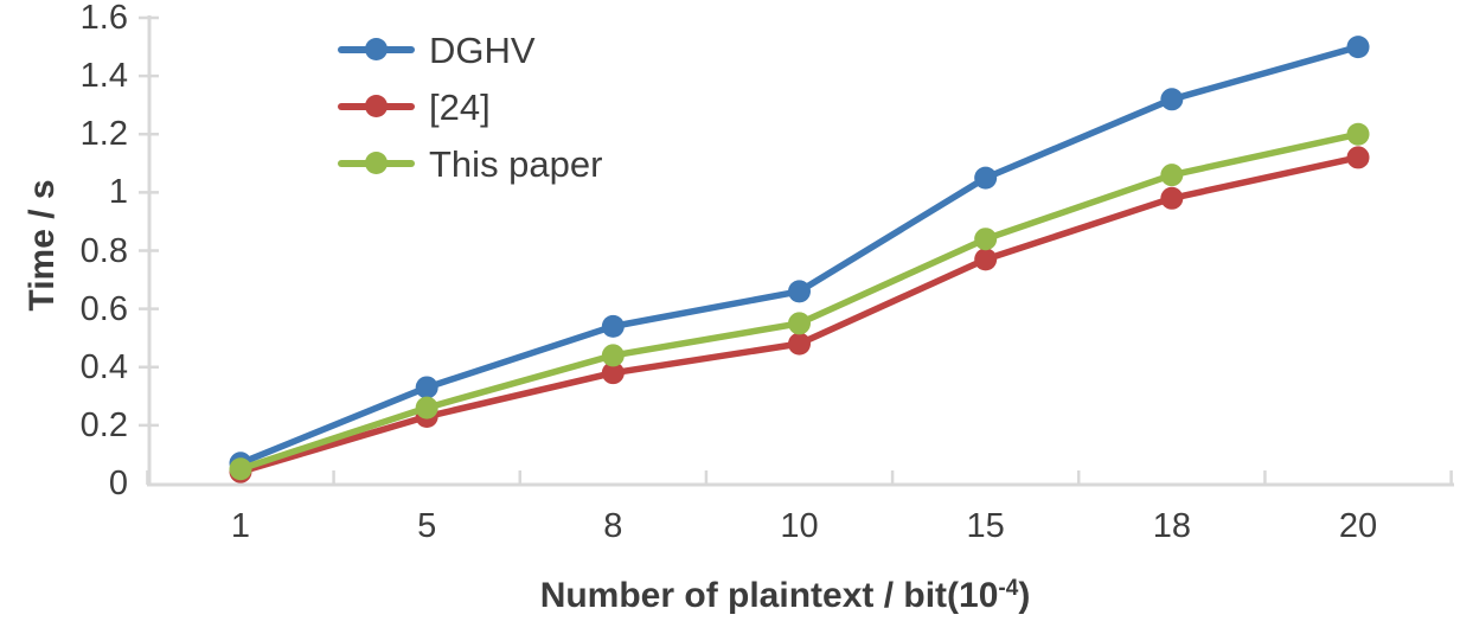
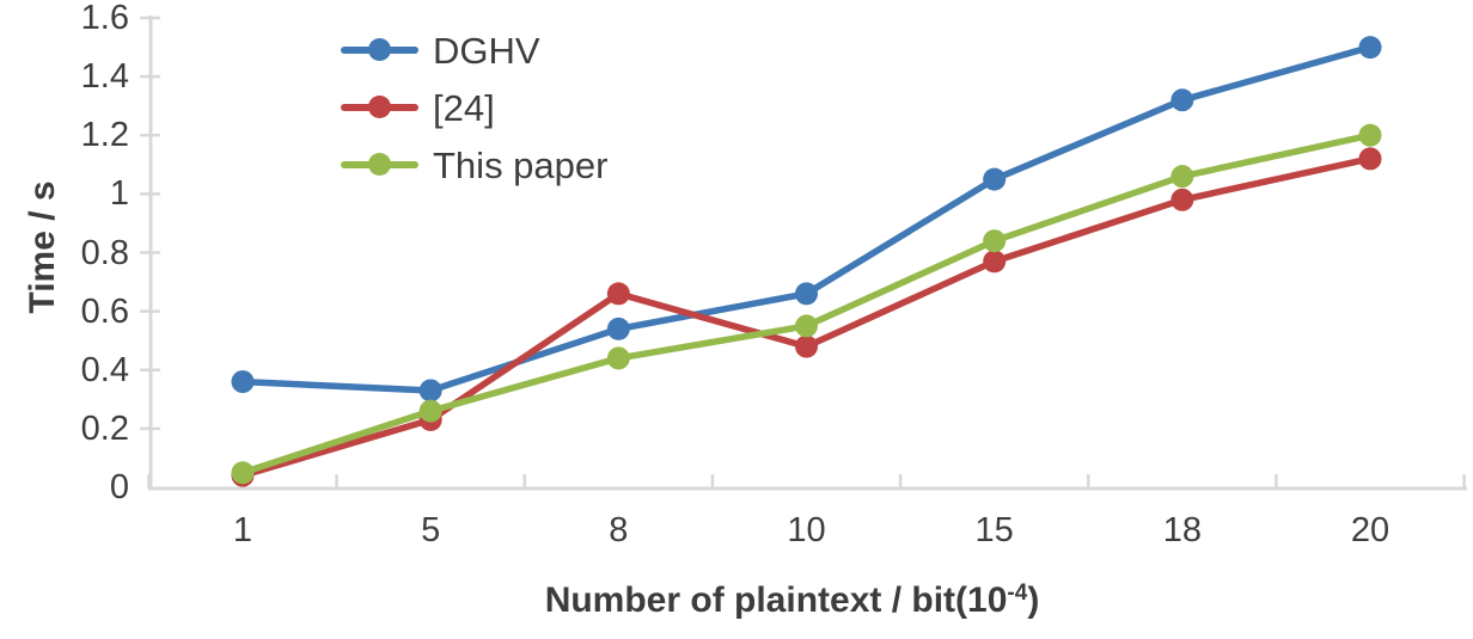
DGHV/1: 0.07 -> 0.36
[24]/8: 0.38 -> 0.66
